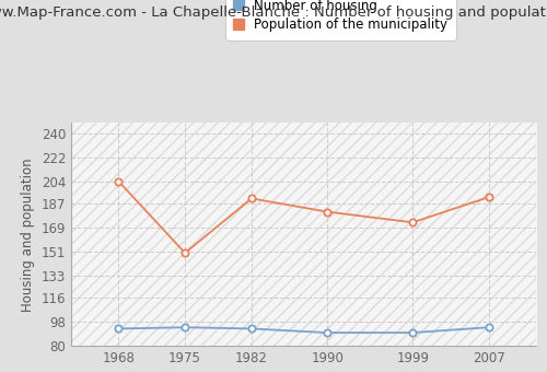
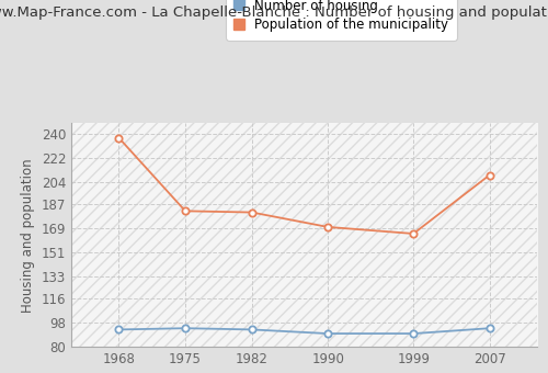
Population of the municipality/1968: 204 -> 237
Population of the municipality/1975: 150 -> 182
Population of the municipality/1982: 191 -> 181
Population of the municipality/1990: 181 -> 170
Population of the municipality/1999: 173 -> 165
Population of the municipality/2007: 192 -> 209
